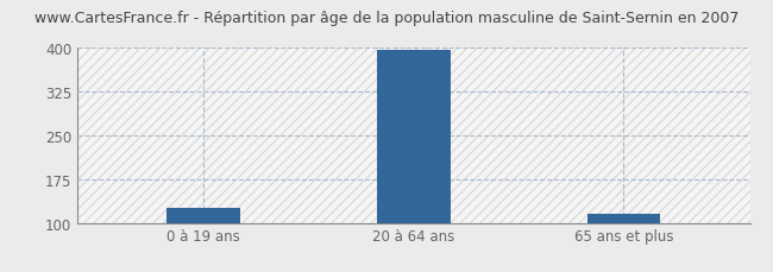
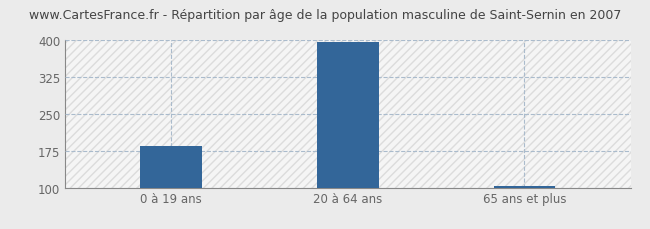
0 à 19 ans: 125 -> 185
65 ans et plus: 115 -> 103
